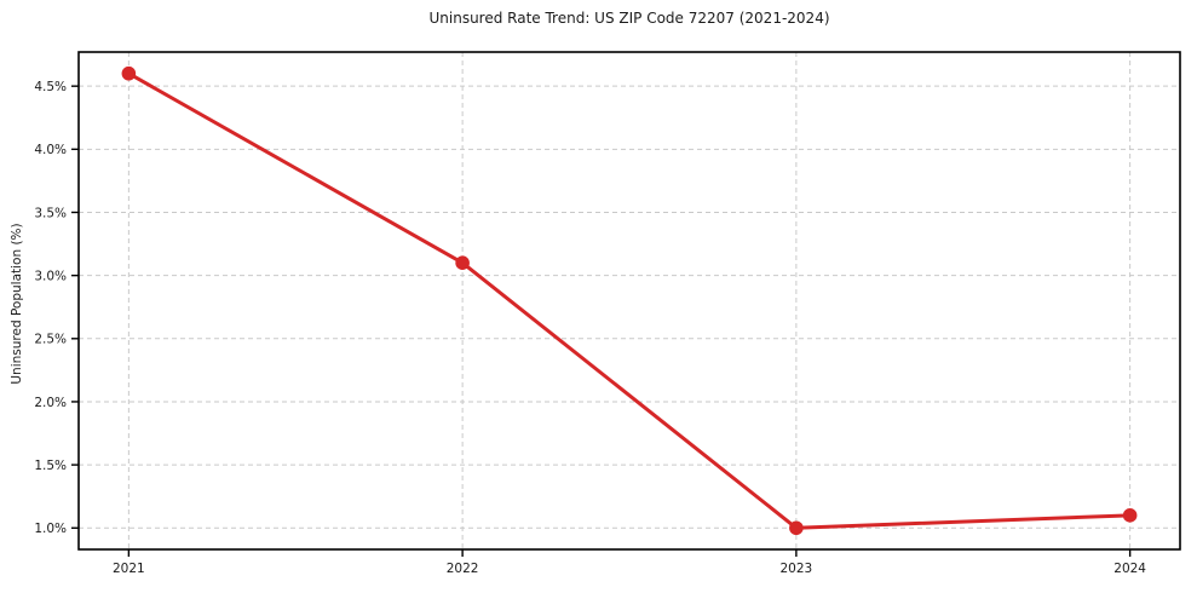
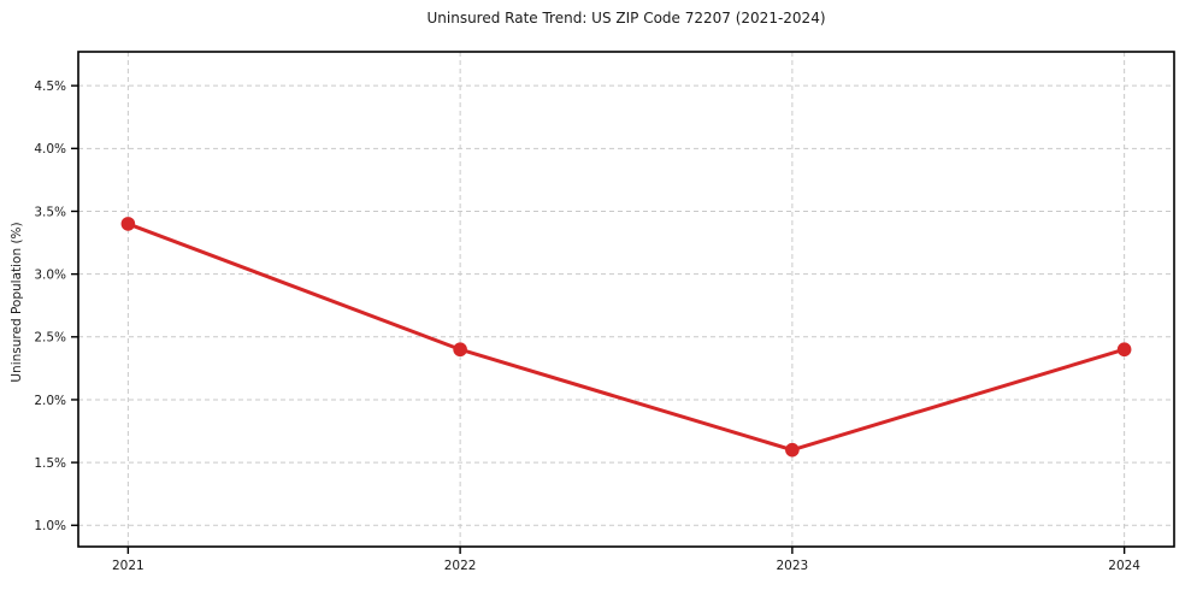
2021: 4.6% -> 3.4%
2022: 3.1% -> 2.4%
2023: 1.0% -> 1.6%
2024: 1.1% -> 2.4%
